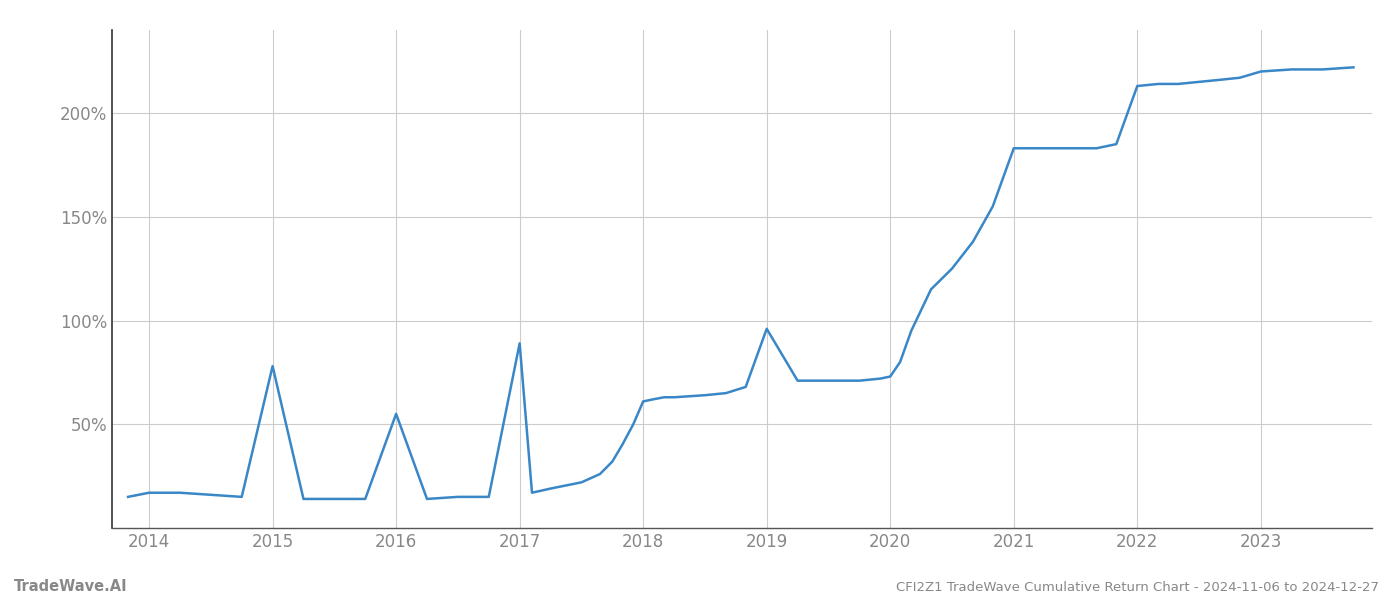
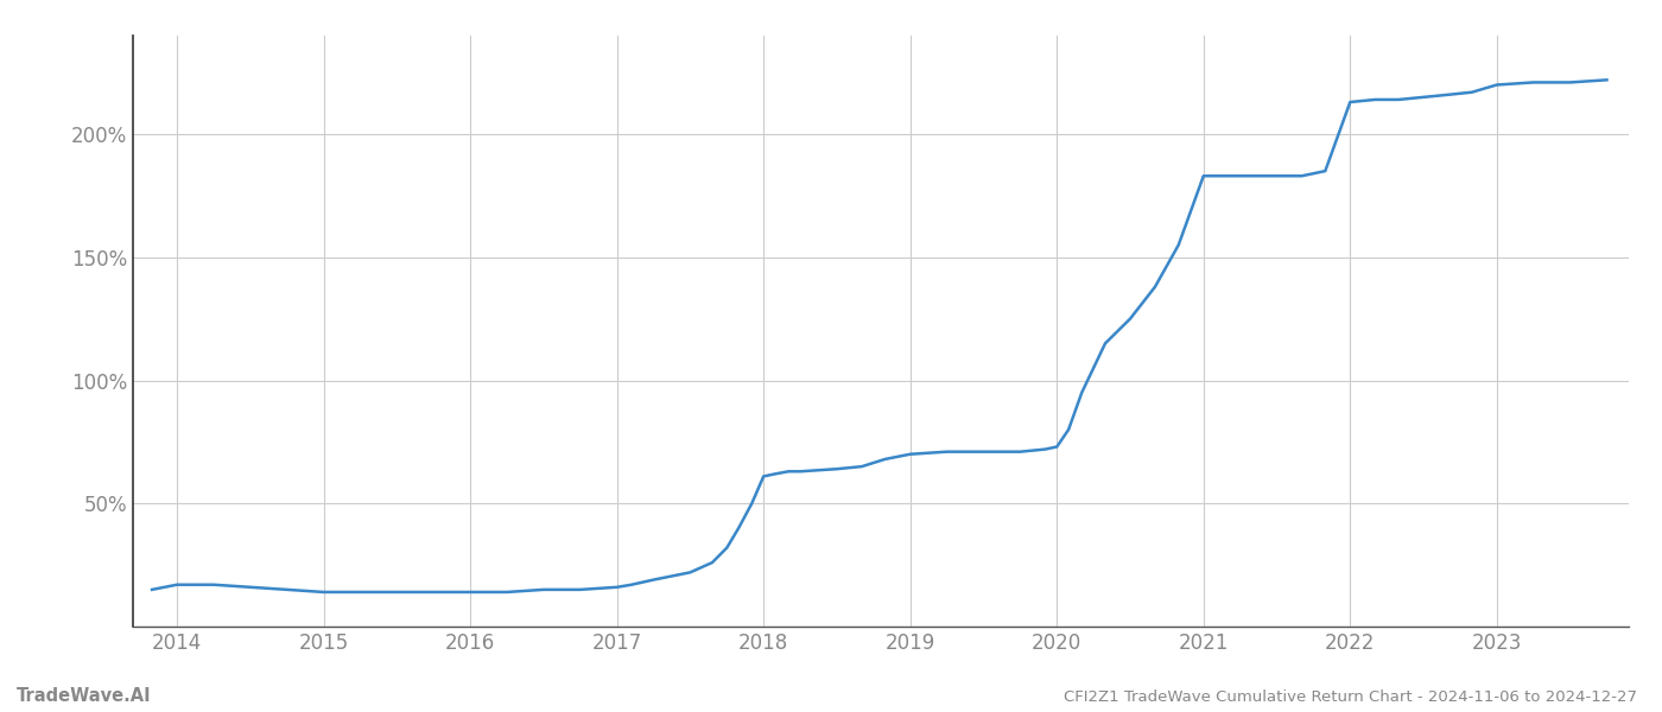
2015: 78% -> 14%
2016: 55% -> 14%
2017: 89% -> 16%
2019: 96% -> 70%
